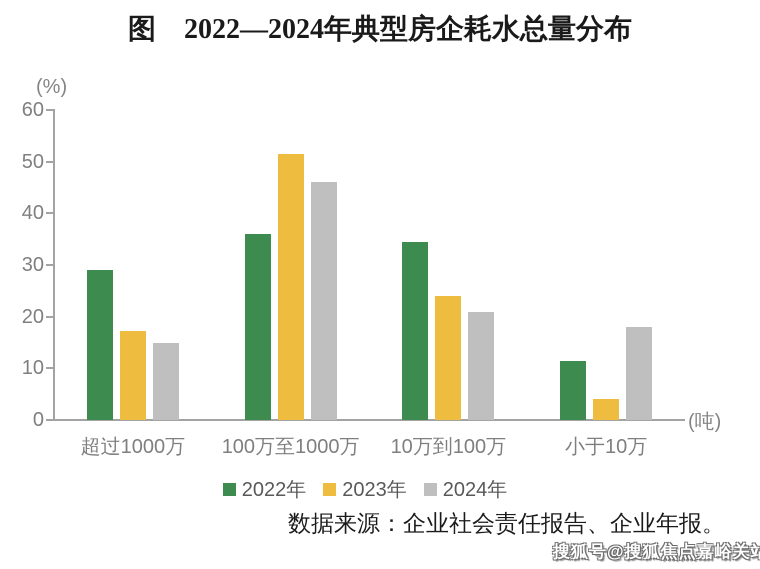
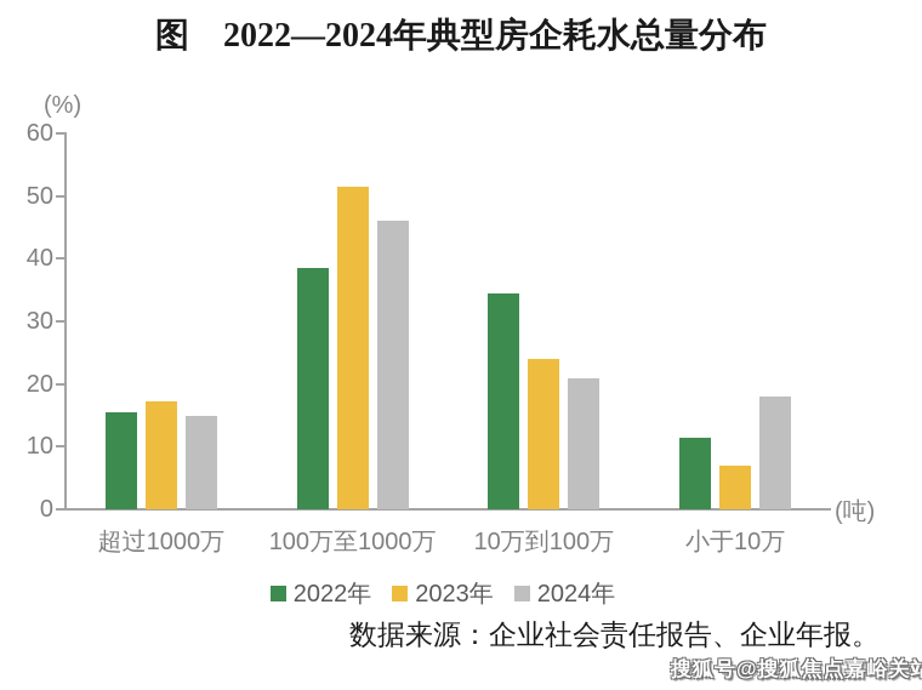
2022年/超过1000万: 29 -> 16
2022年/100万至1000万: 36 -> 38
2023年/小于10万: 4 -> 7
